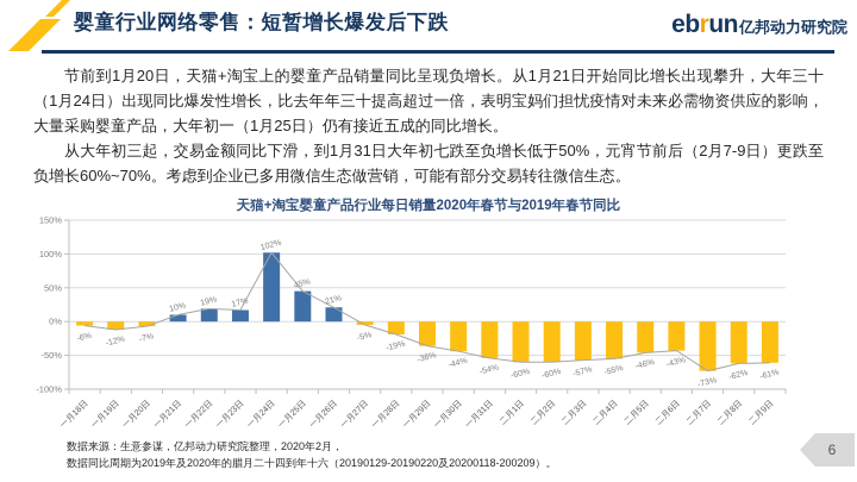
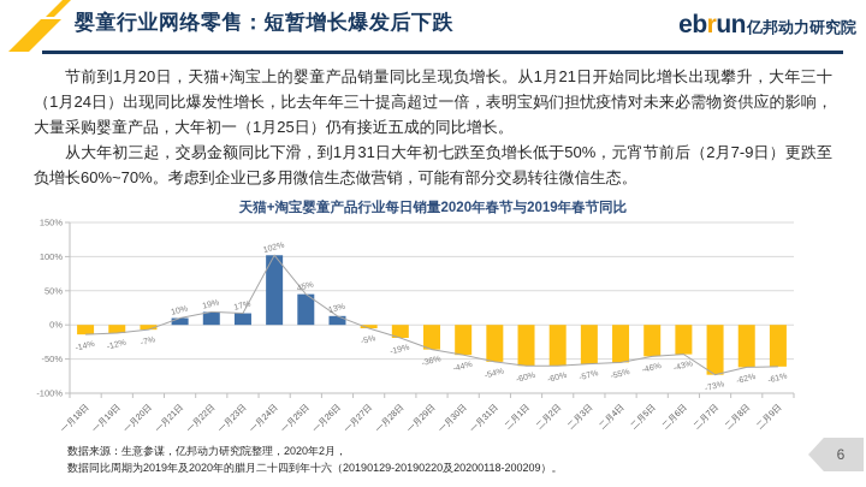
一月18日: -6% -> -14%
一月26日: 21% -> 13%
